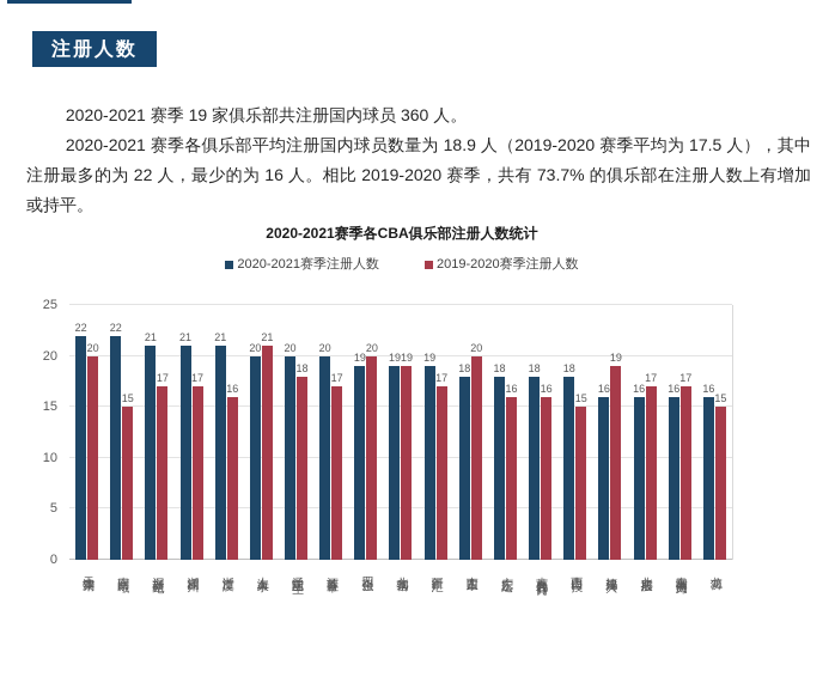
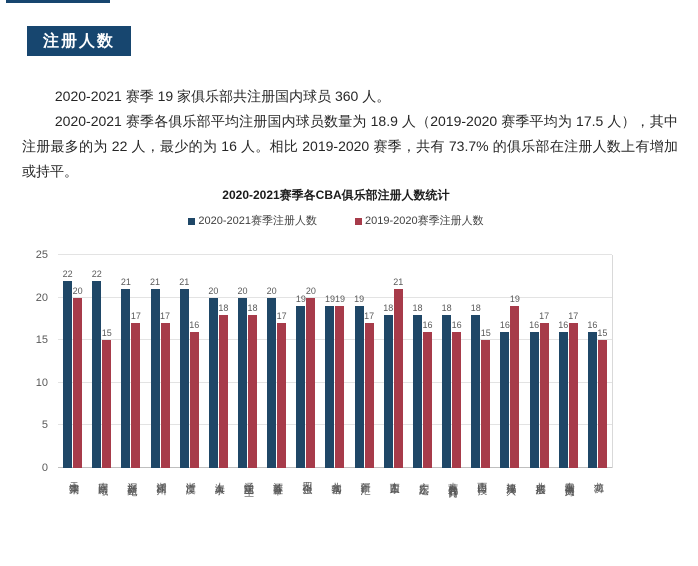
2019-2020赛季注册人数/上海久事: 21 -> 18
2019-2020赛季注册人数/山东西王: 20 -> 21
